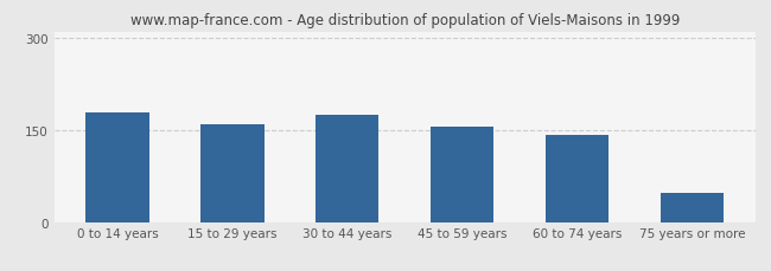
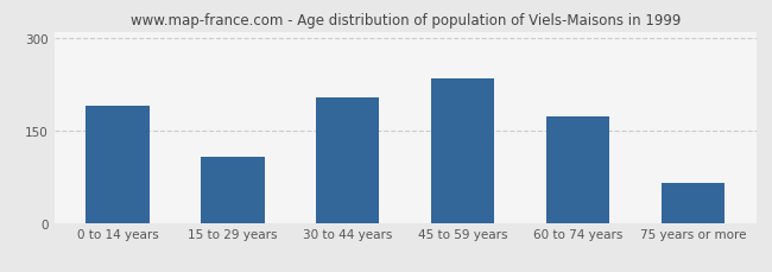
0 to 14 years: 178 -> 190
15 to 29 years: 160 -> 108
30 to 44 years: 175 -> 204
45 to 59 years: 156 -> 234
60 to 74 years: 142 -> 172
75 years or more: 48 -> 64
